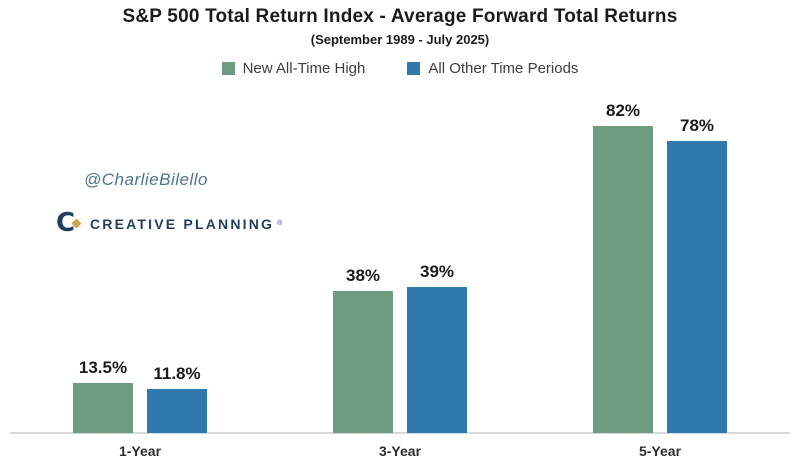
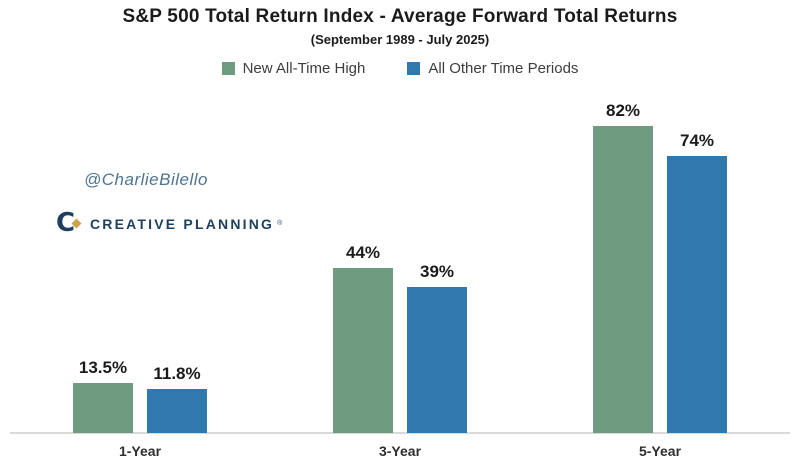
New All-Time High/3-Year: 38% -> 44%
All Other Time Periods/5-Year: 78% -> 74%
